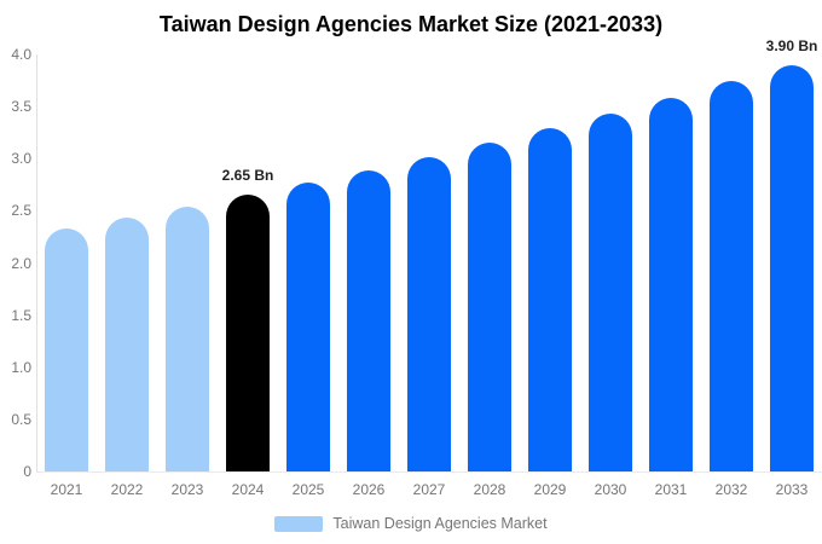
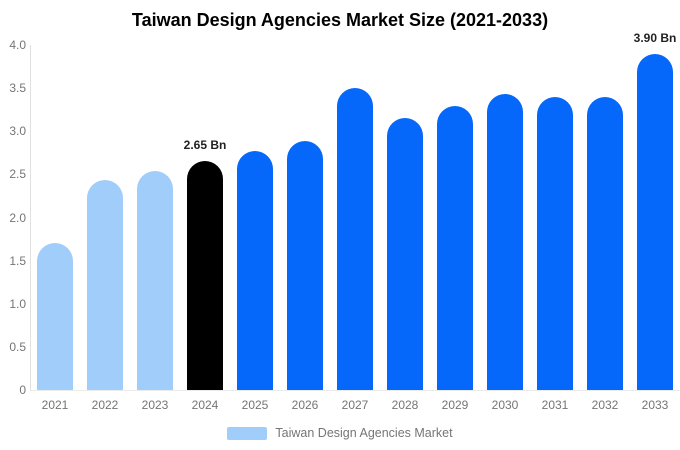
2021: 2.3 -> 1.7
2027: 3.0 -> 3.5
2031: 3.6 -> 3.4
2032: 3.7 -> 3.4
